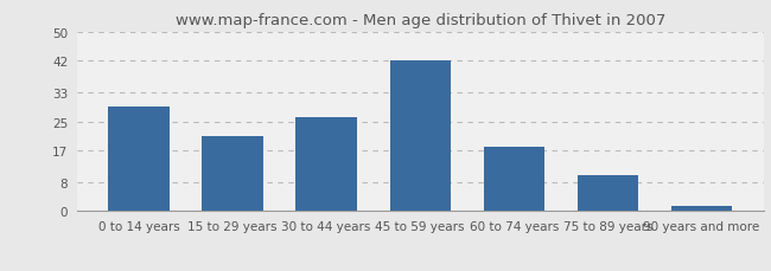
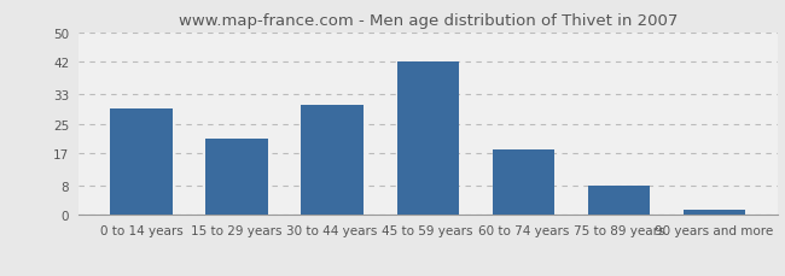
30 to 44 years: 26.0 -> 30.0
75 to 89 years: 10.0 -> 8.0
